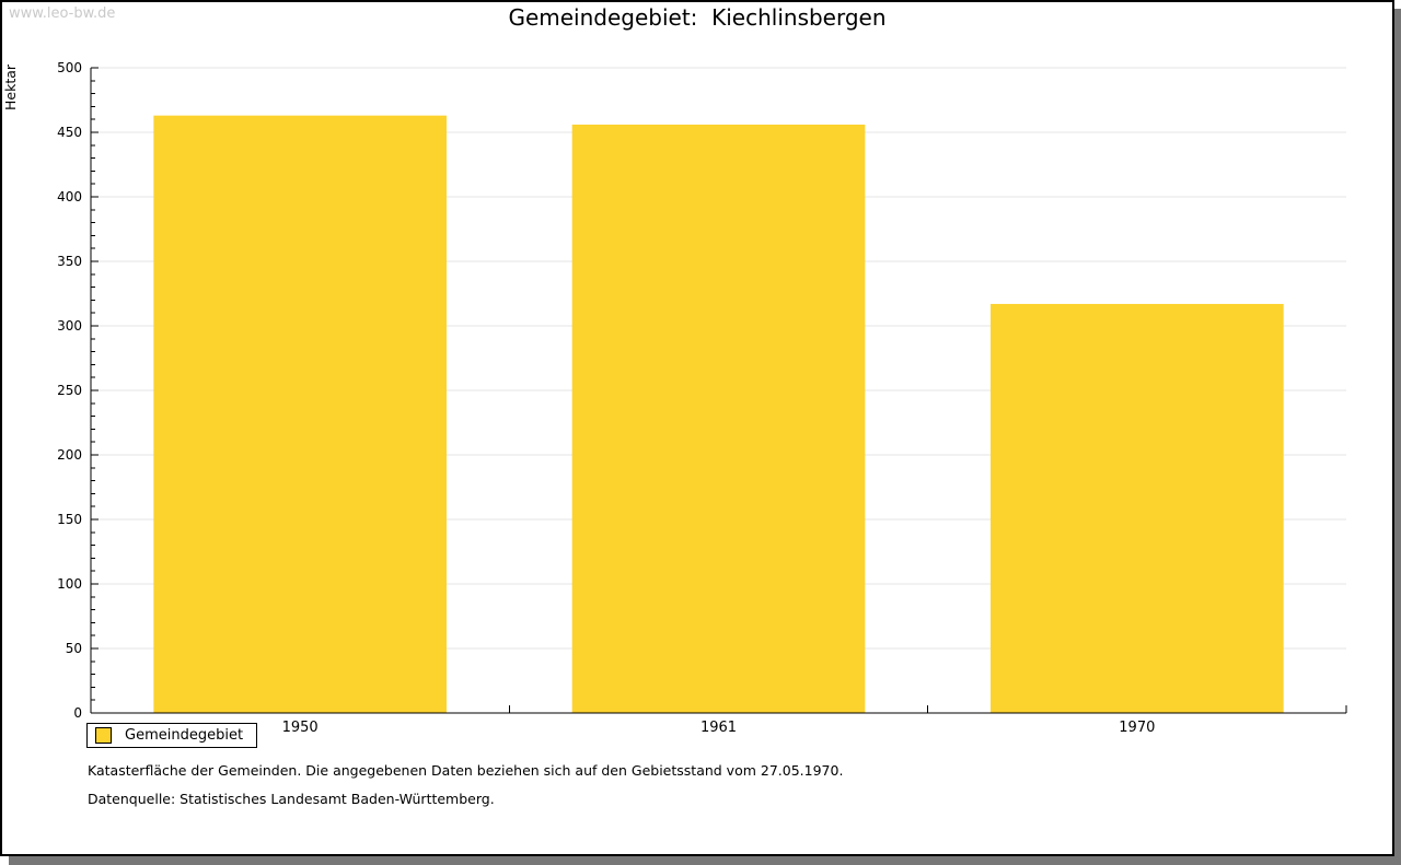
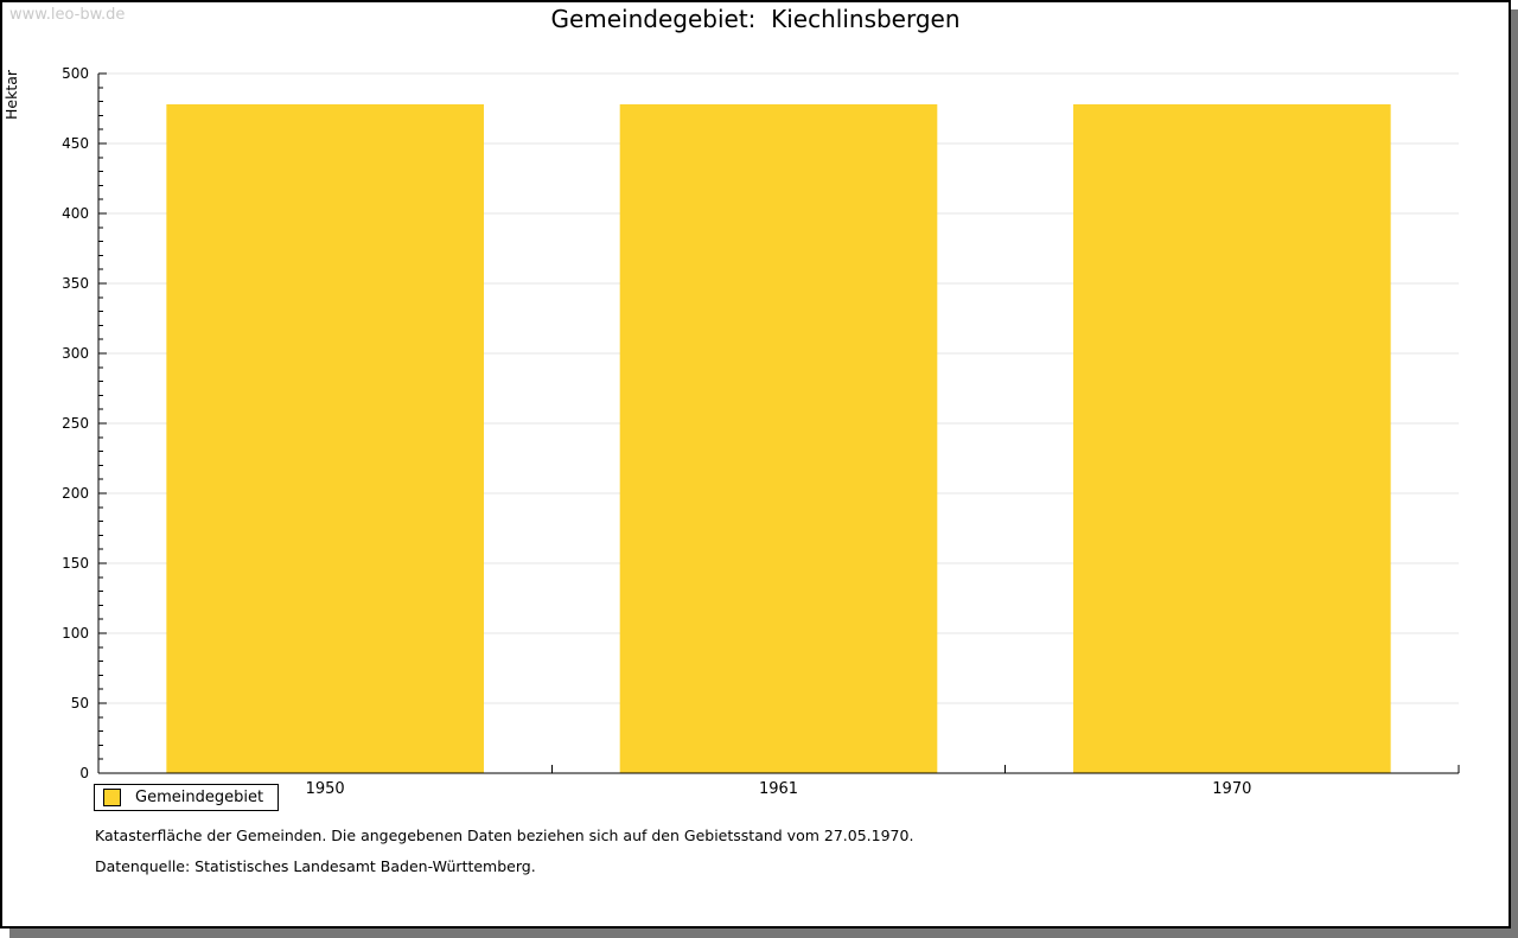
1950: 463 -> 478
1961: 456 -> 478
1970: 317 -> 478
